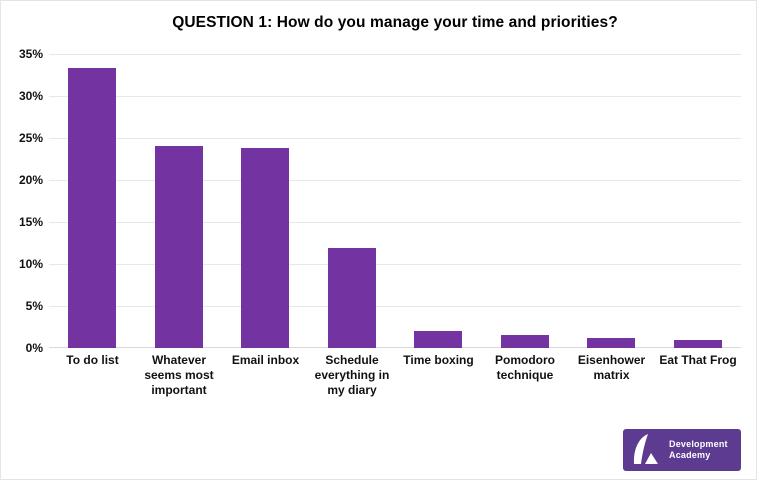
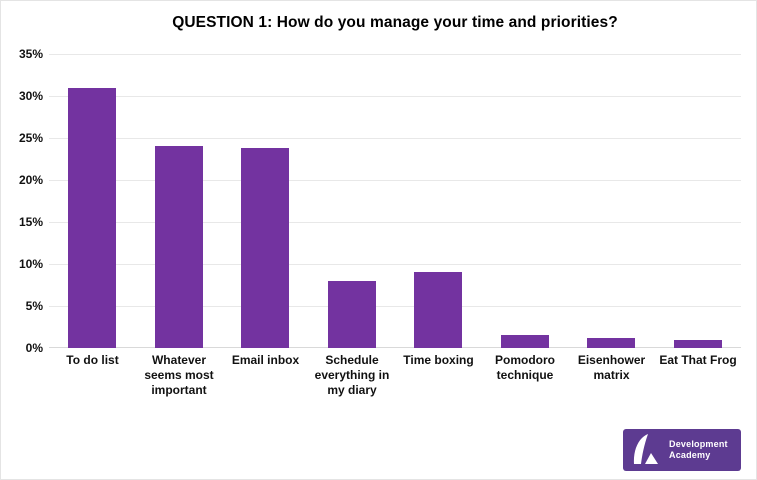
To do list: 33% -> 31%
Schedule everything in my diary: 12% -> 8%
Time boxing: 2% -> 9%
